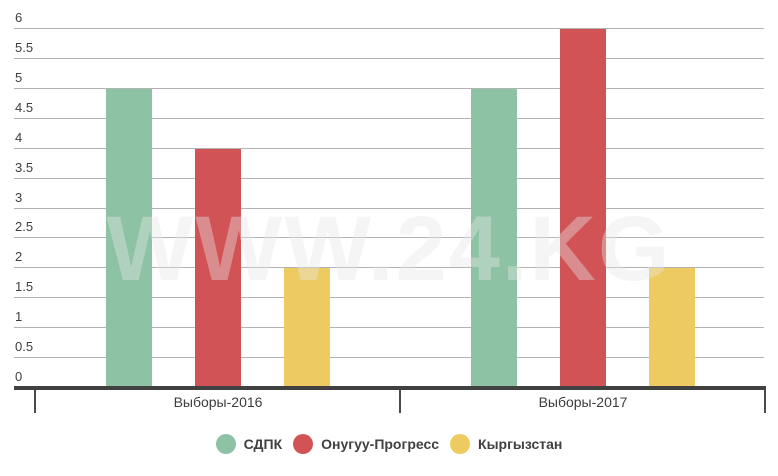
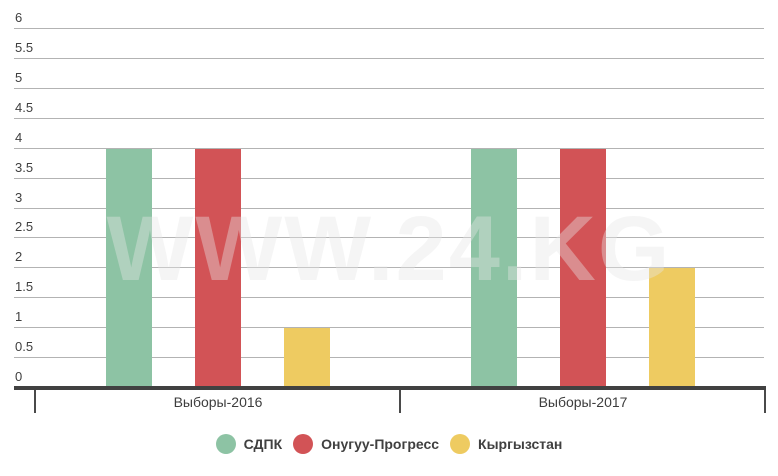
СДПК/Выборы-2016: 5 -> 4
Кыргызстан/Выборы-2016: 2 -> 1
СДПК/Выборы-2017: 5 -> 4
Онугуу-Прогресс/Выборы-2017: 6 -> 4
